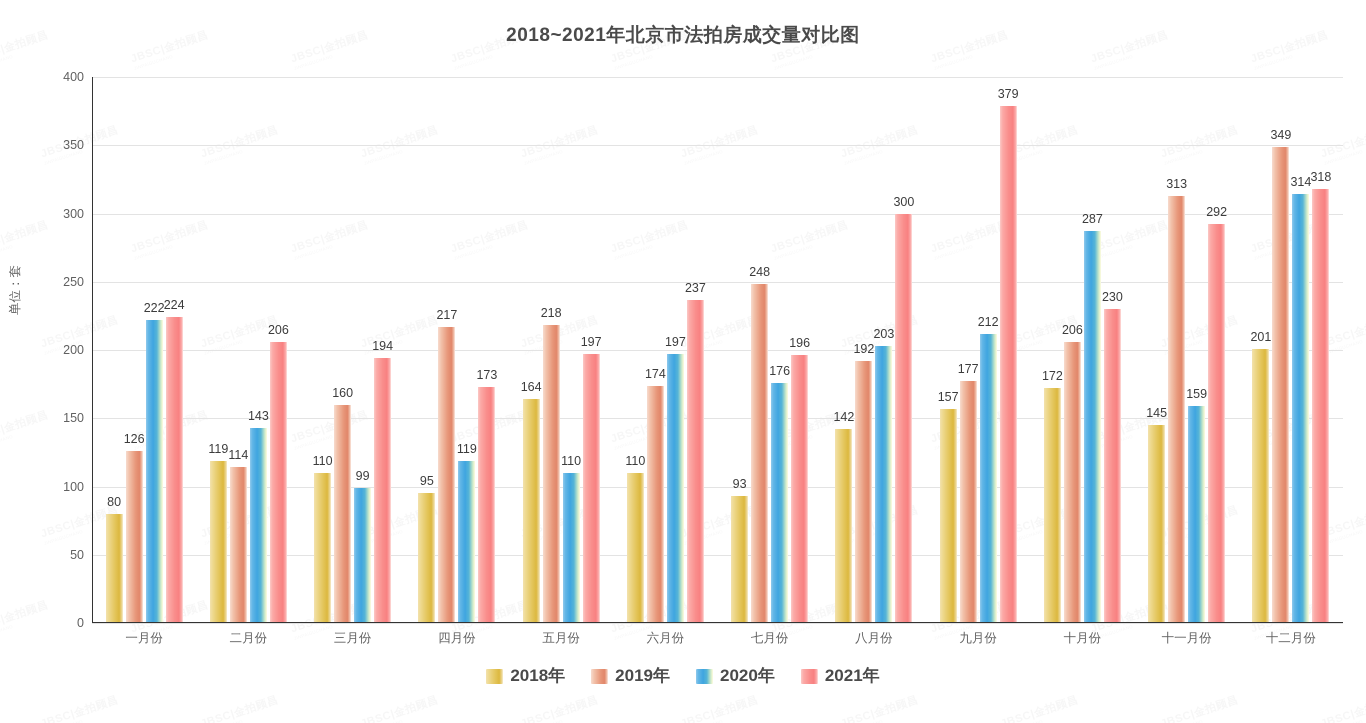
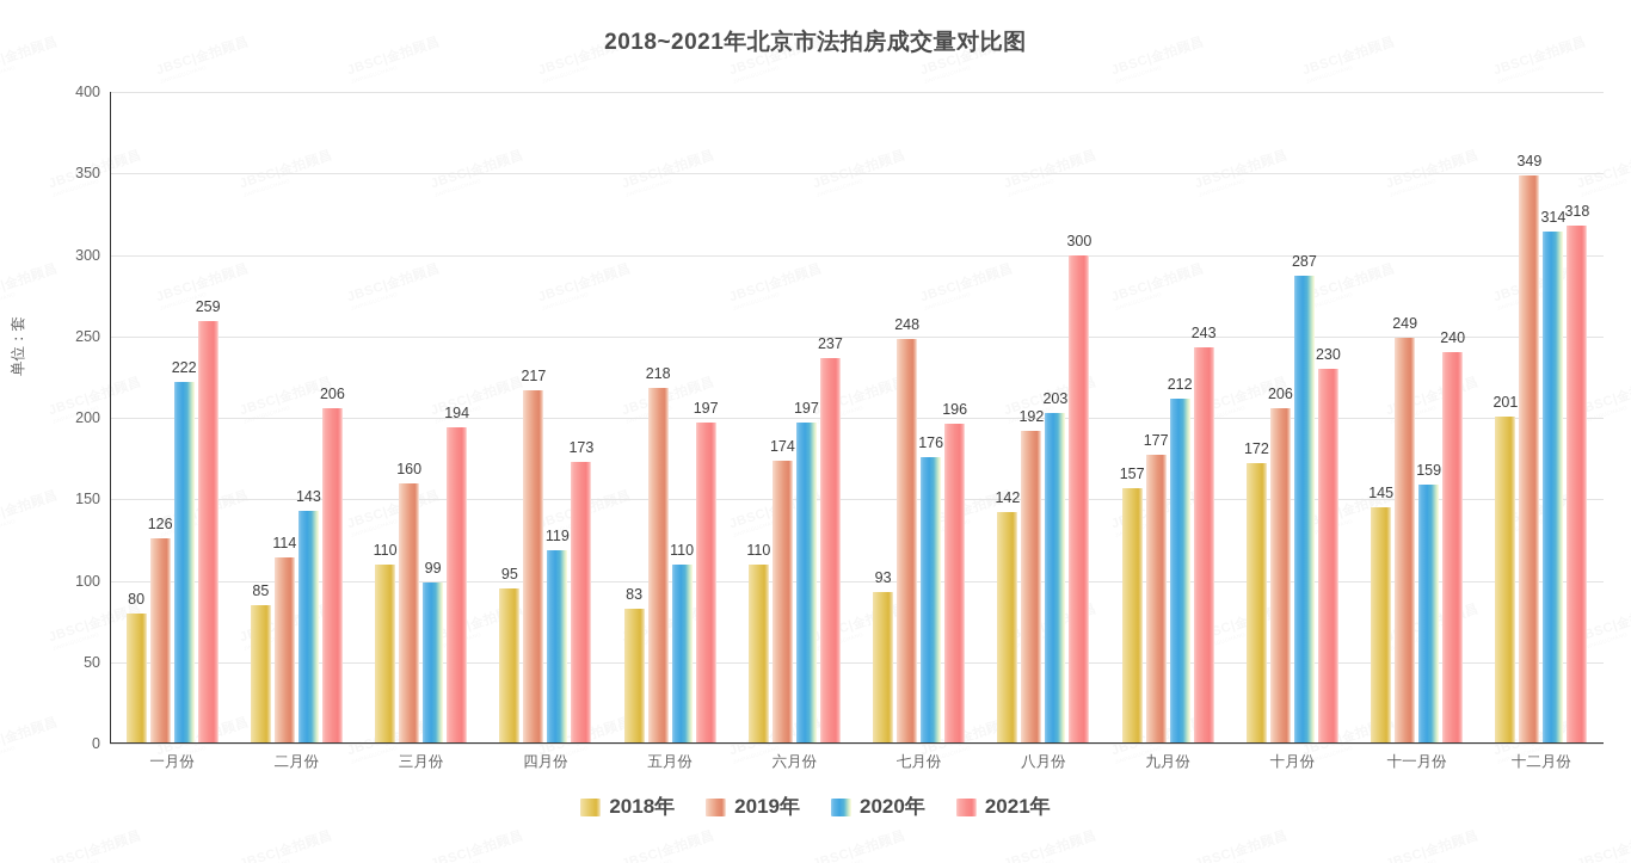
2021年/一月份: 224 -> 259
2018年/二月份: 119 -> 85
2018年/五月份: 164 -> 83
2021年/九月份: 379 -> 243
2019年/十一月份: 313 -> 249
2021年/十一月份: 292 -> 240
